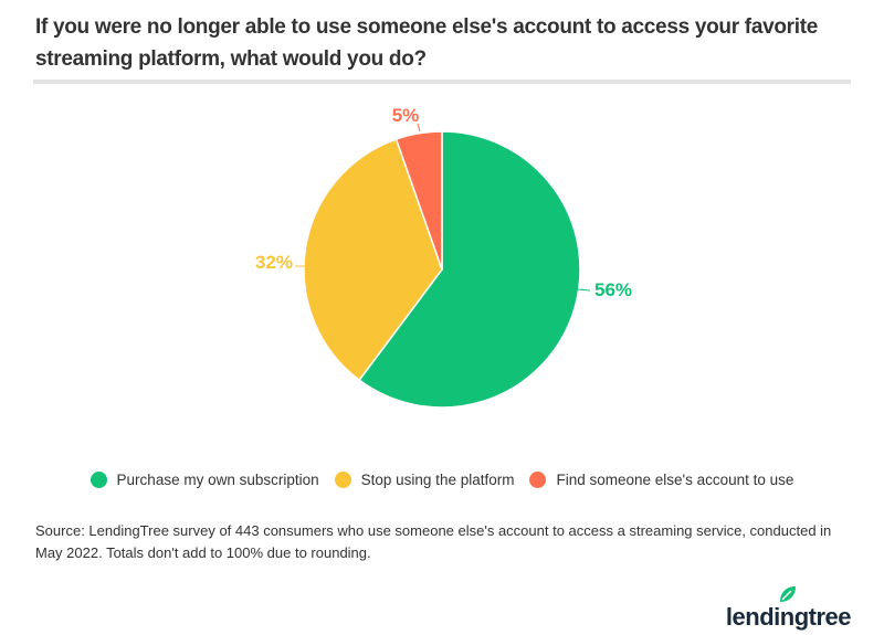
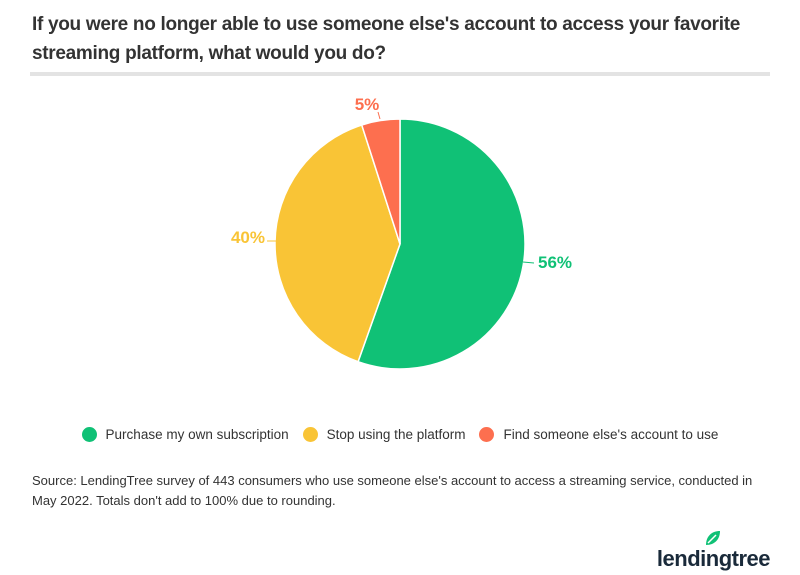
Stop using the platform: 32% -> 40%
